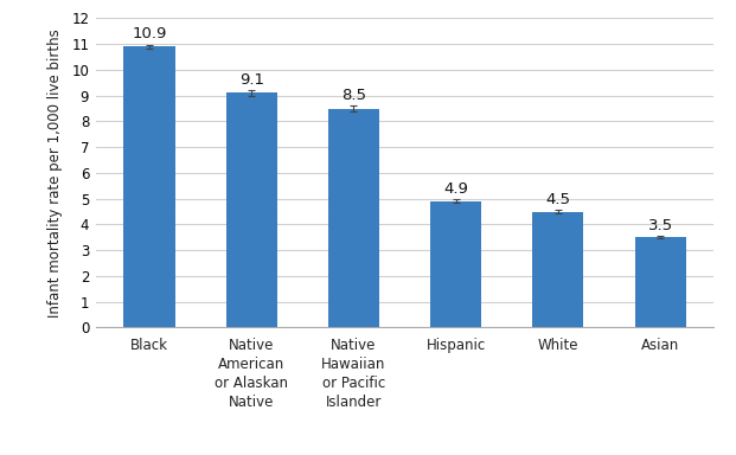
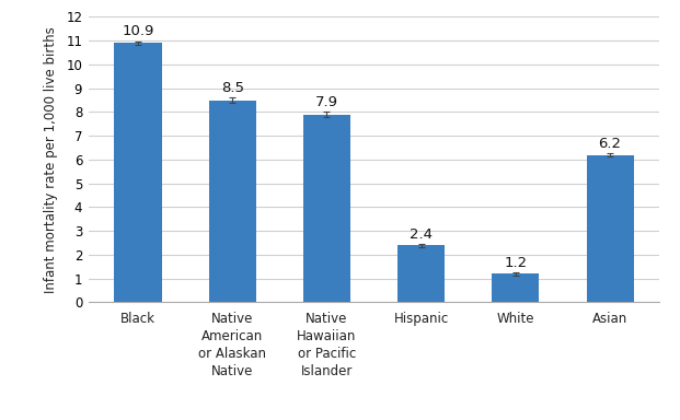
Native American or Alaskan Native: 9.1 -> 8.5
Native Hawaiian or Pacific Islander: 8.5 -> 7.9
Hispanic: 4.9 -> 2.4
White: 4.5 -> 1.2
Asian: 3.5 -> 6.2
